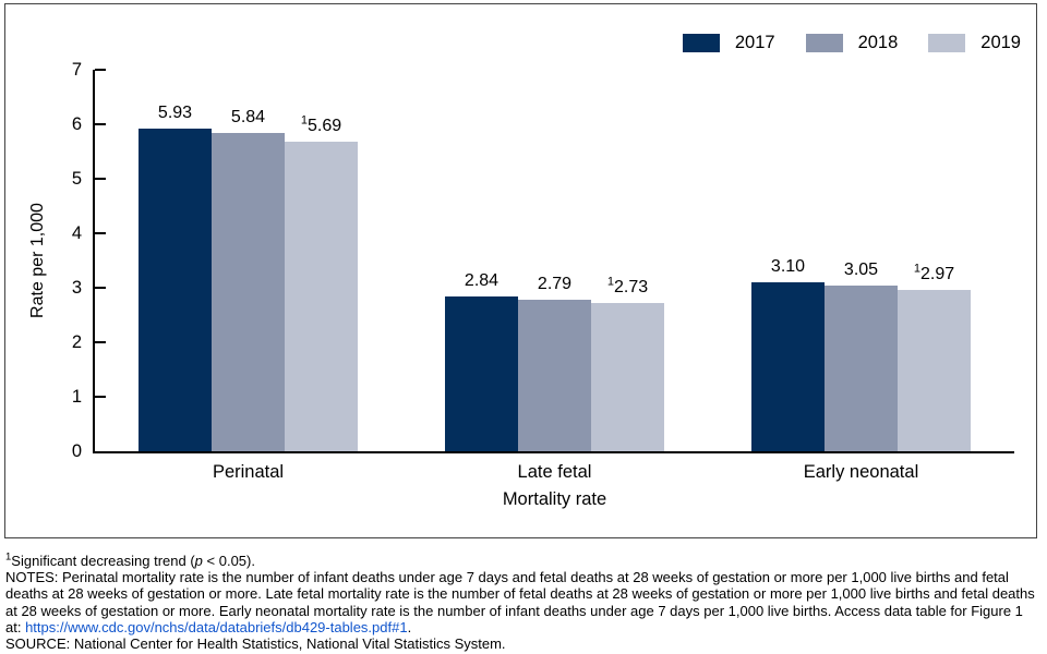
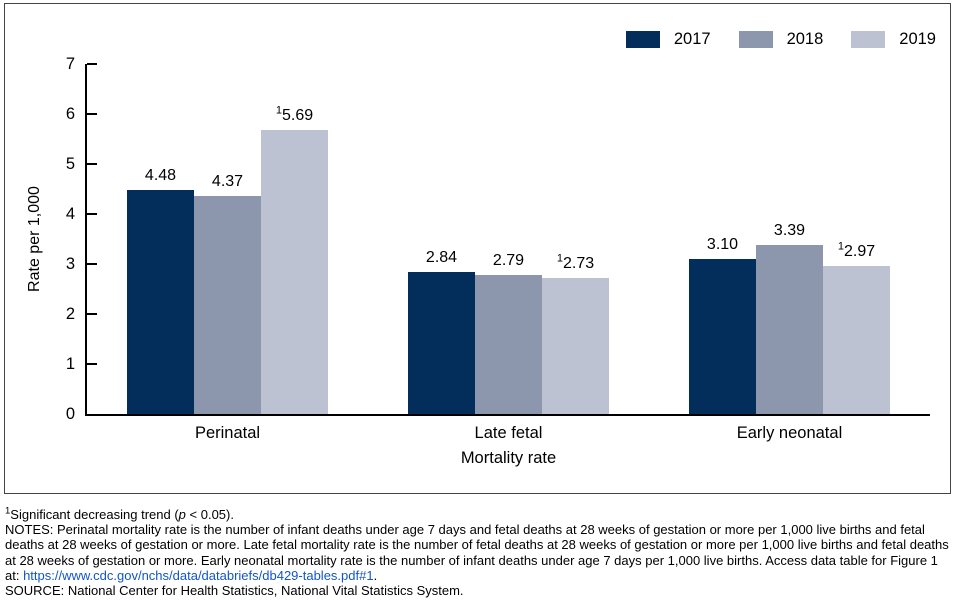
2017/Perinatal: 5.93 -> 4.48
2018/Perinatal: 5.84 -> 4.37
2018/Early neonatal: 3.05 -> 3.39
